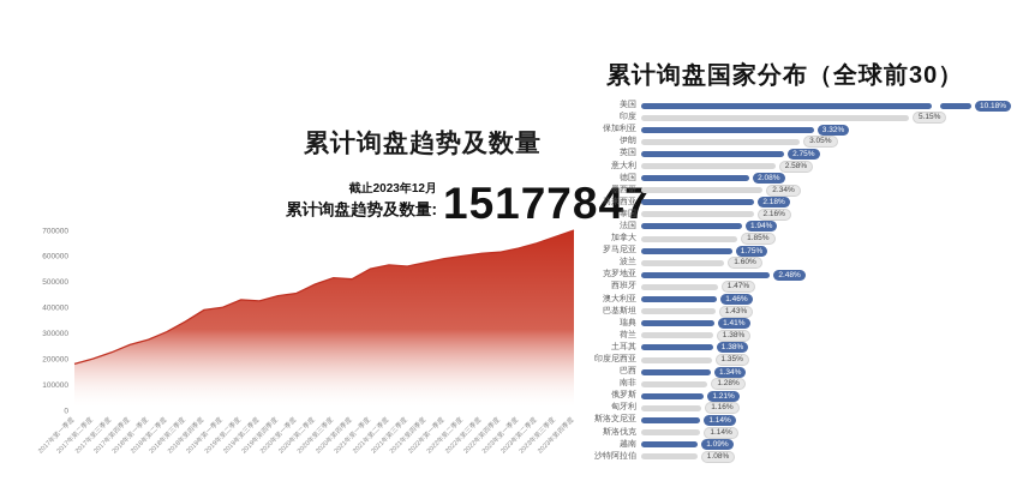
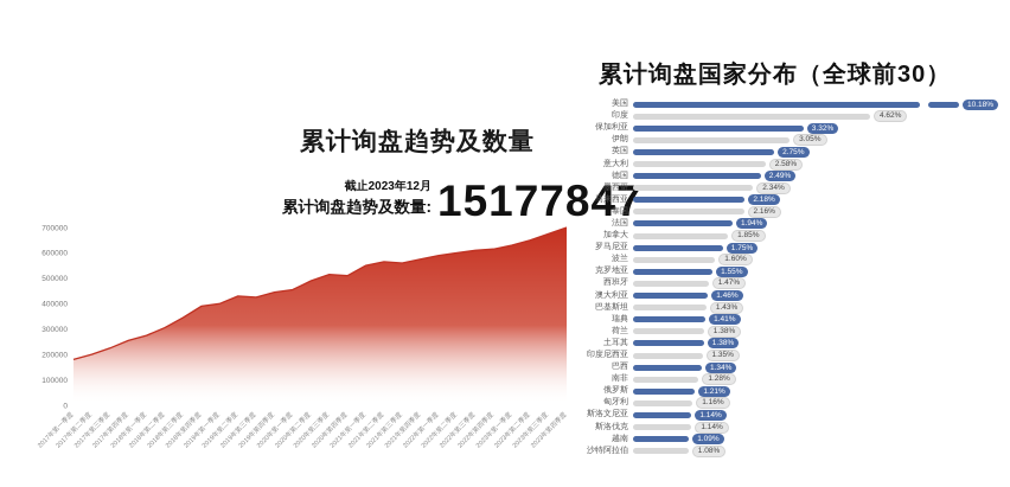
累计询盘国家分布（全球前30）/印度: 5.15% -> 4.62%
累计询盘国家分布（全球前30）/德国: 2.08% -> 2.49%
累计询盘国家分布（全球前30）/克罗地亚: 2.48% -> 1.55%
